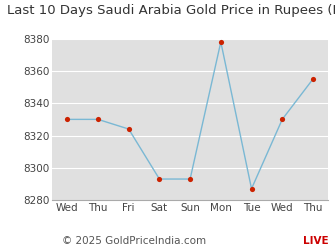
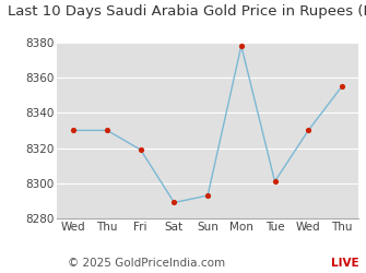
Fri: 8324 -> 8319
Sat: 8293 -> 8289
Tue: 8287 -> 8301
